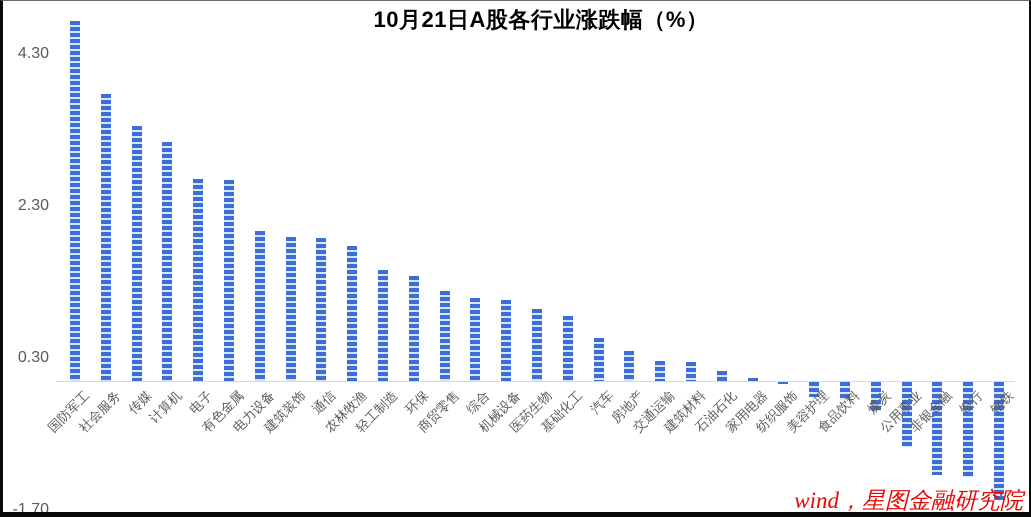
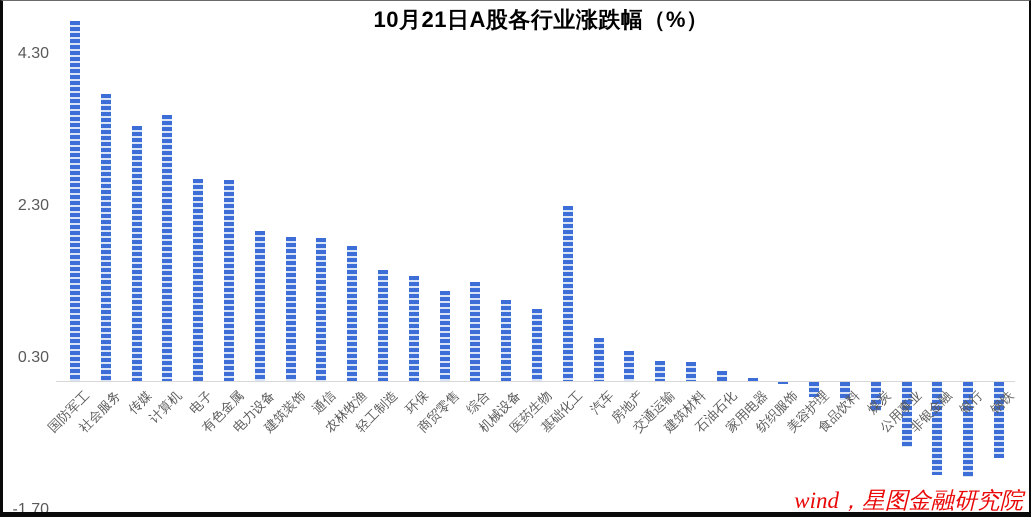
计算机: 3.1 -> 3.5
综合: 1.1 -> 1.3
基础化工: 0.8 -> 2.3
钢铁: -1.6 -> -1.0
